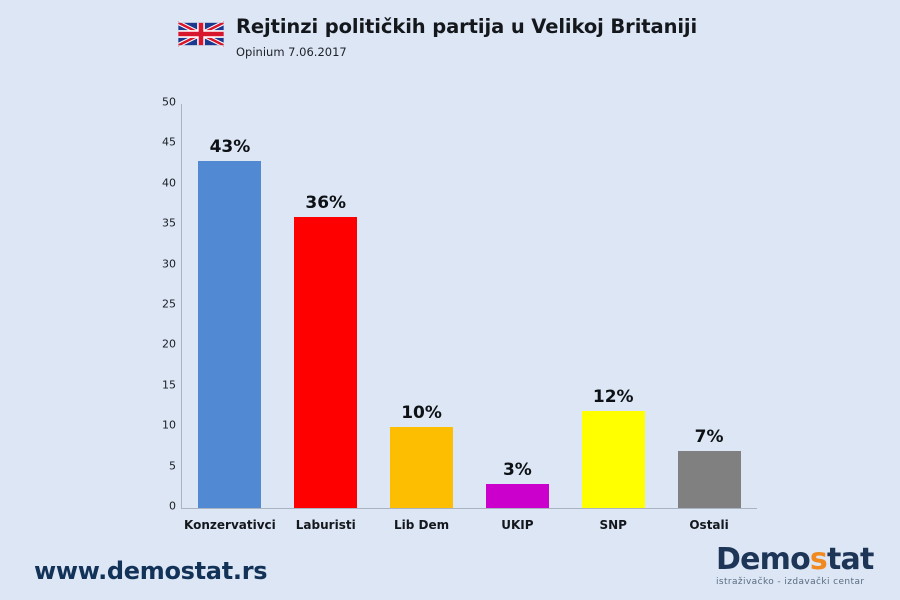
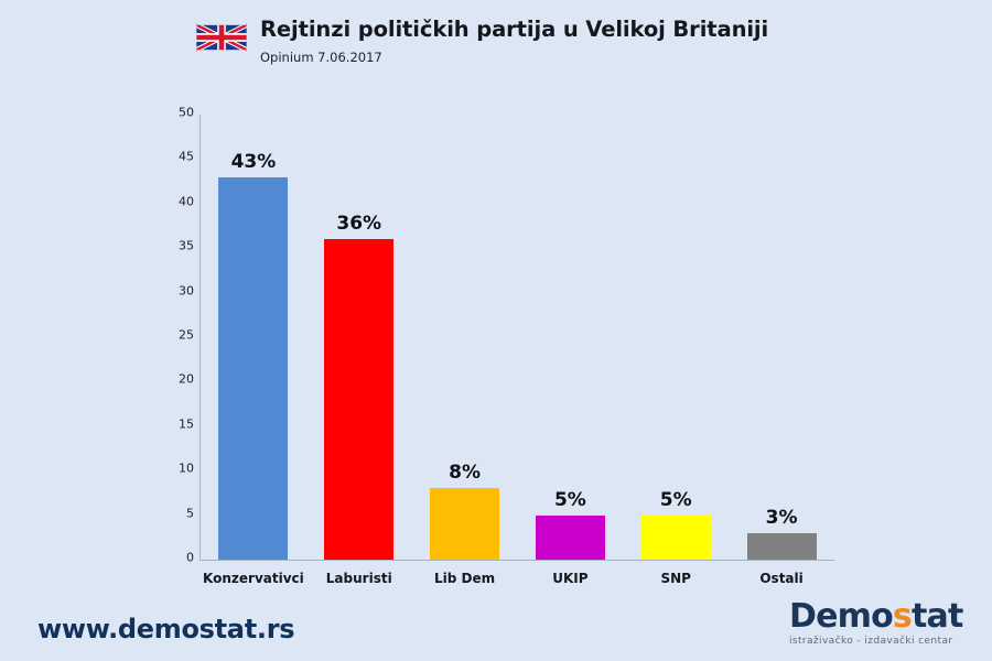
Lib Dem: 10% -> 8%
UKIP: 3% -> 5%
SNP: 12% -> 5%
Ostali: 7% -> 3%
